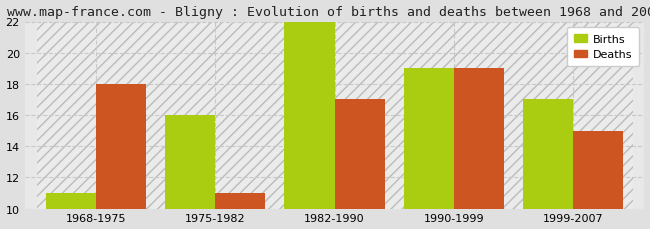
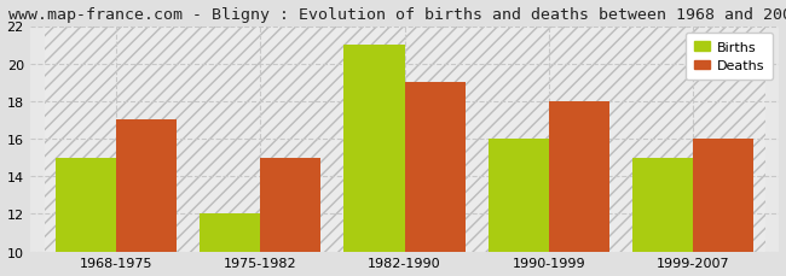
Births/1968-1975: 11 -> 15
Deaths/1968-1975: 18 -> 17
Births/1975-1982: 16 -> 12
Deaths/1975-1982: 11 -> 15
Births/1982-1990: 22 -> 21
Deaths/1982-1990: 17 -> 19
Births/1990-1999: 19 -> 16
Deaths/1990-1999: 19 -> 18
Births/1999-2007: 17 -> 15
Deaths/1999-2007: 15 -> 16
